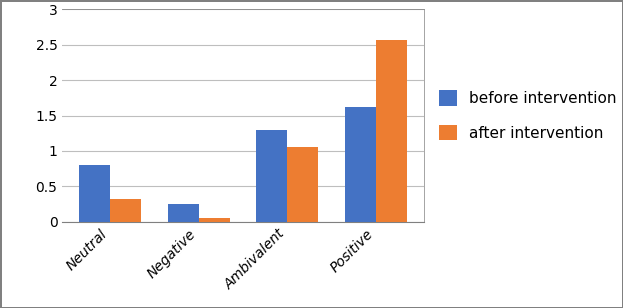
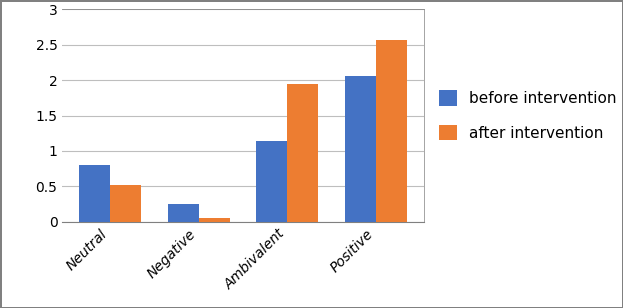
after intervention/Neutral: 0.32 -> 0.52
before intervention/Ambivalent: 1.30 -> 1.14
after intervention/Ambivalent: 1.05 -> 1.94
before intervention/Positive: 1.62 -> 2.06
